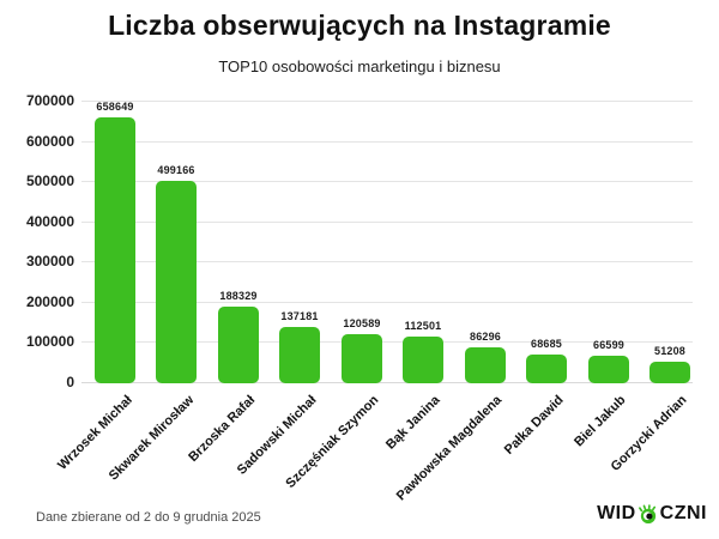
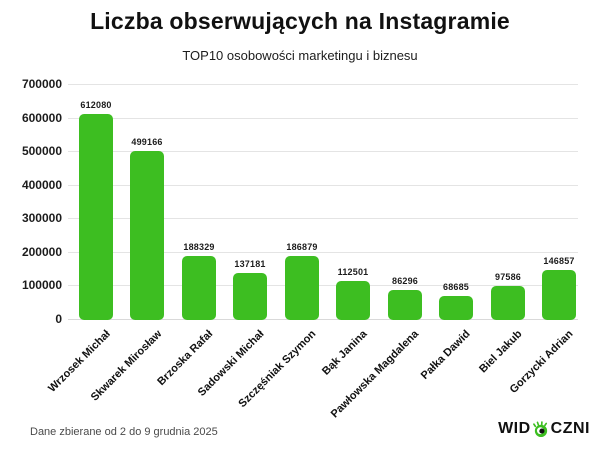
Wrzosek Michał: 658649 -> 612080
Szczęśniak Szymon: 120589 -> 186879
Biel Jakub: 66599 -> 97586
Gorzycki Adrian: 51208 -> 146857
